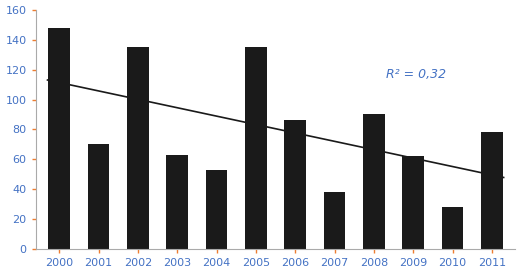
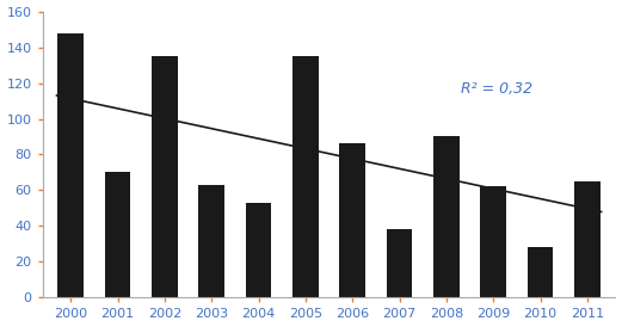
2011: 78 -> 65
